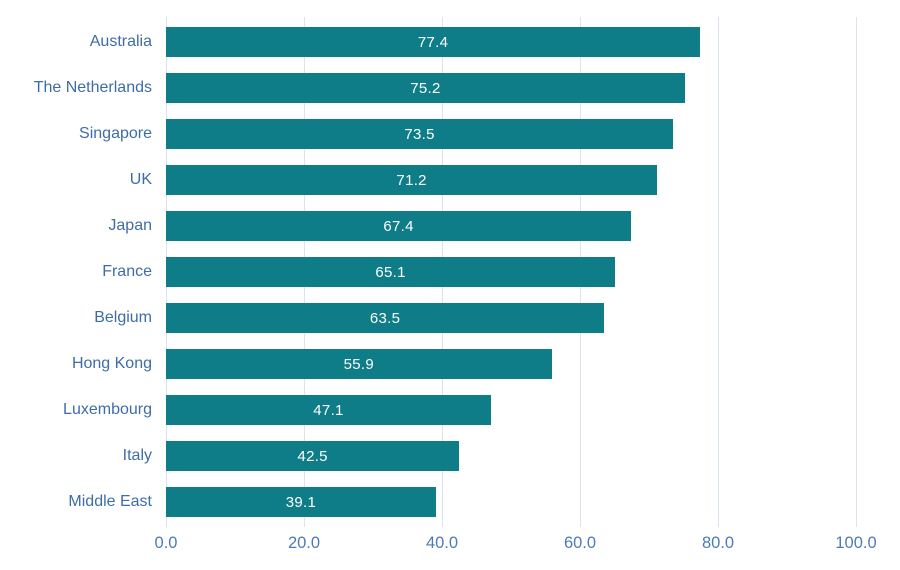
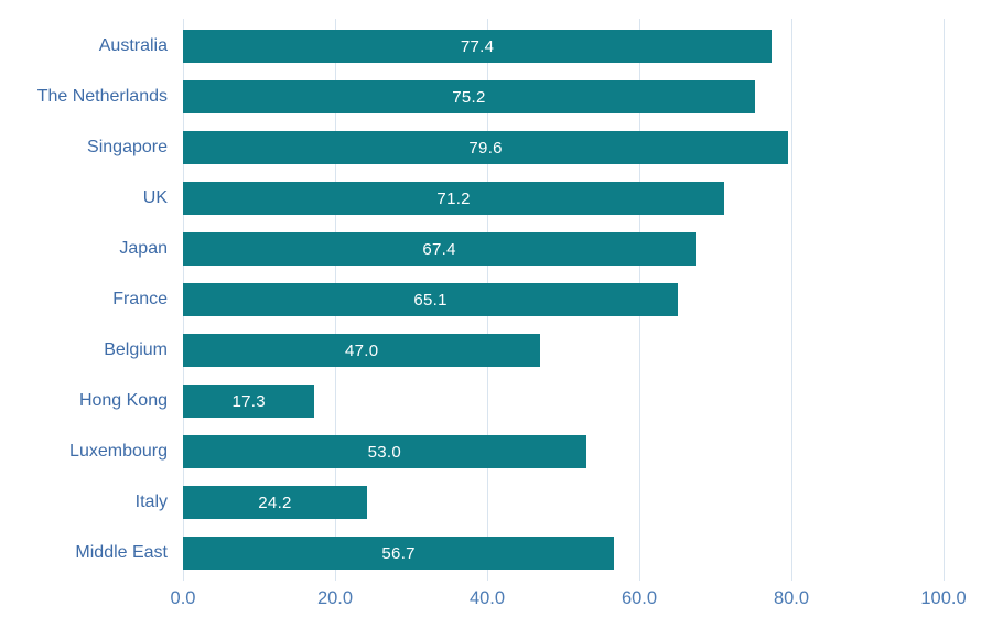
Singapore: 73.5 -> 79.6
Belgium: 63.5 -> 47.0
Hong Kong: 55.9 -> 17.3
Luxembourg: 47.1 -> 53.0
Italy: 42.5 -> 24.2
Middle East: 39.1 -> 56.7
